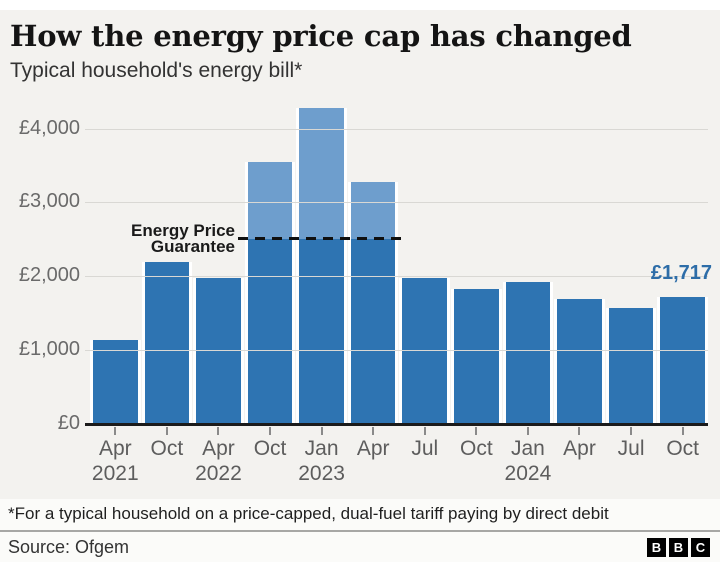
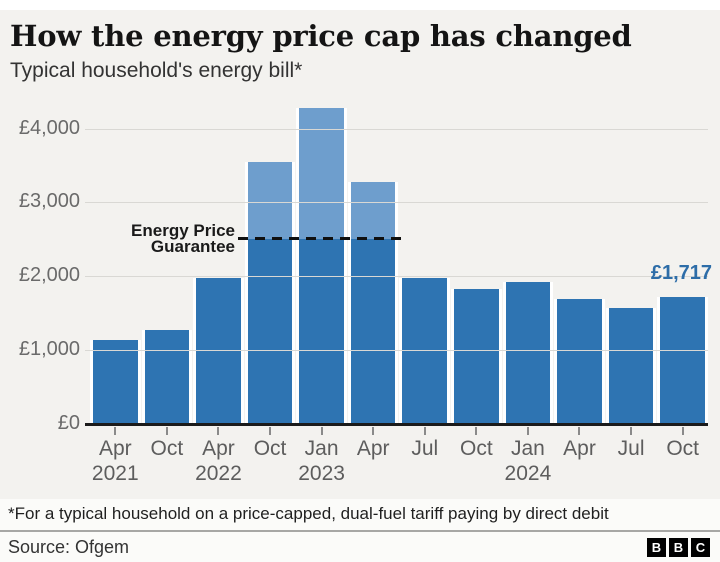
Oct 2021: £2200 -> £1300
